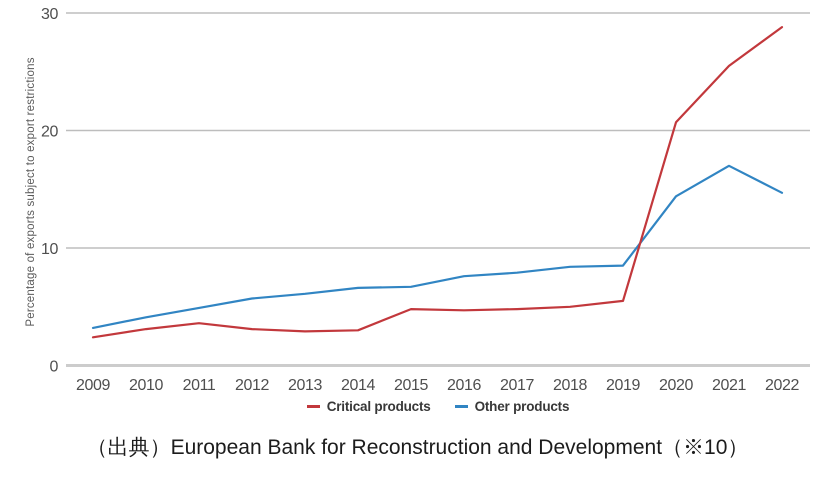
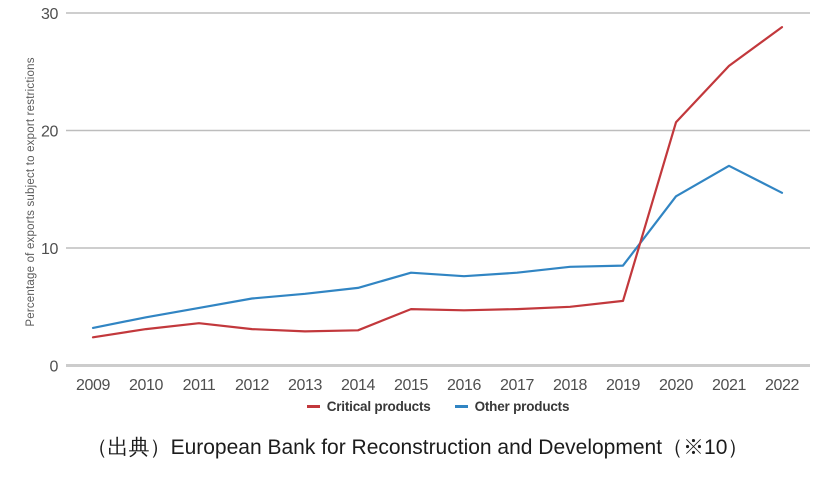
Other products/2015: 6.7 -> 7.9
